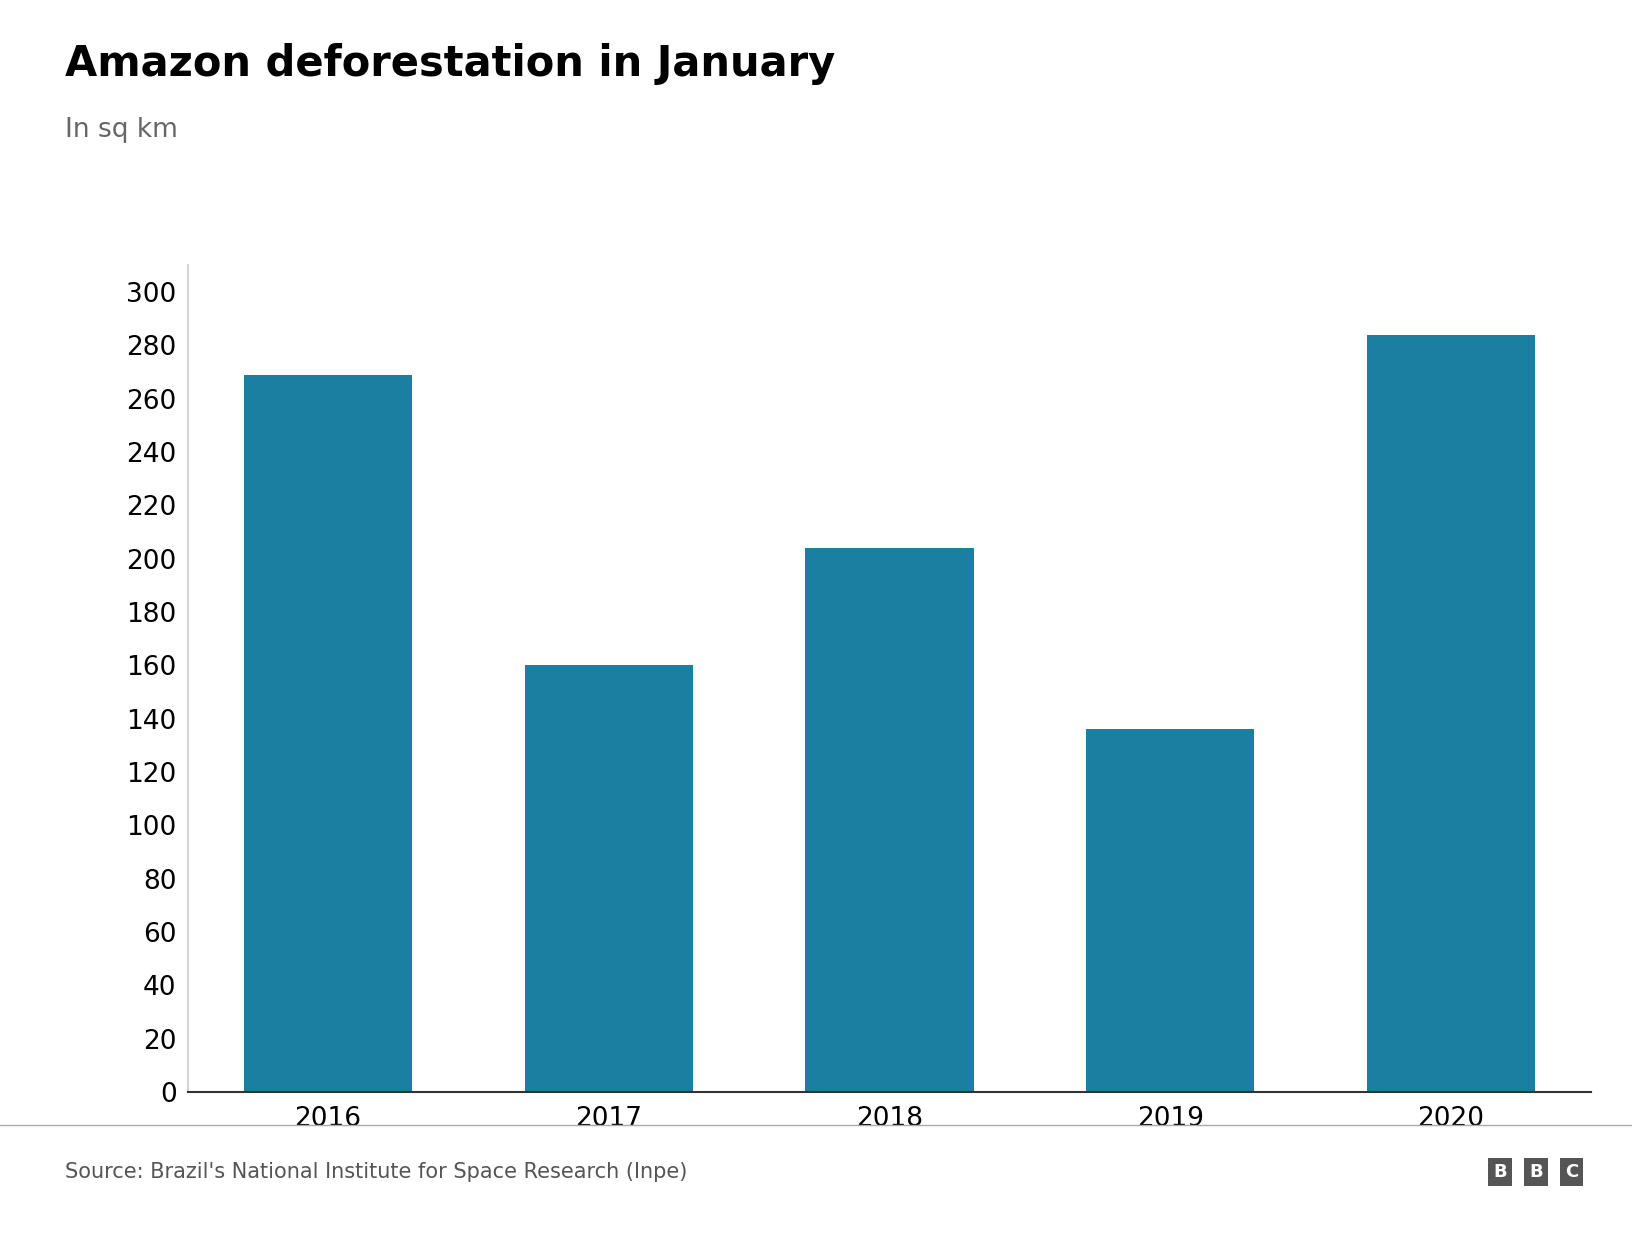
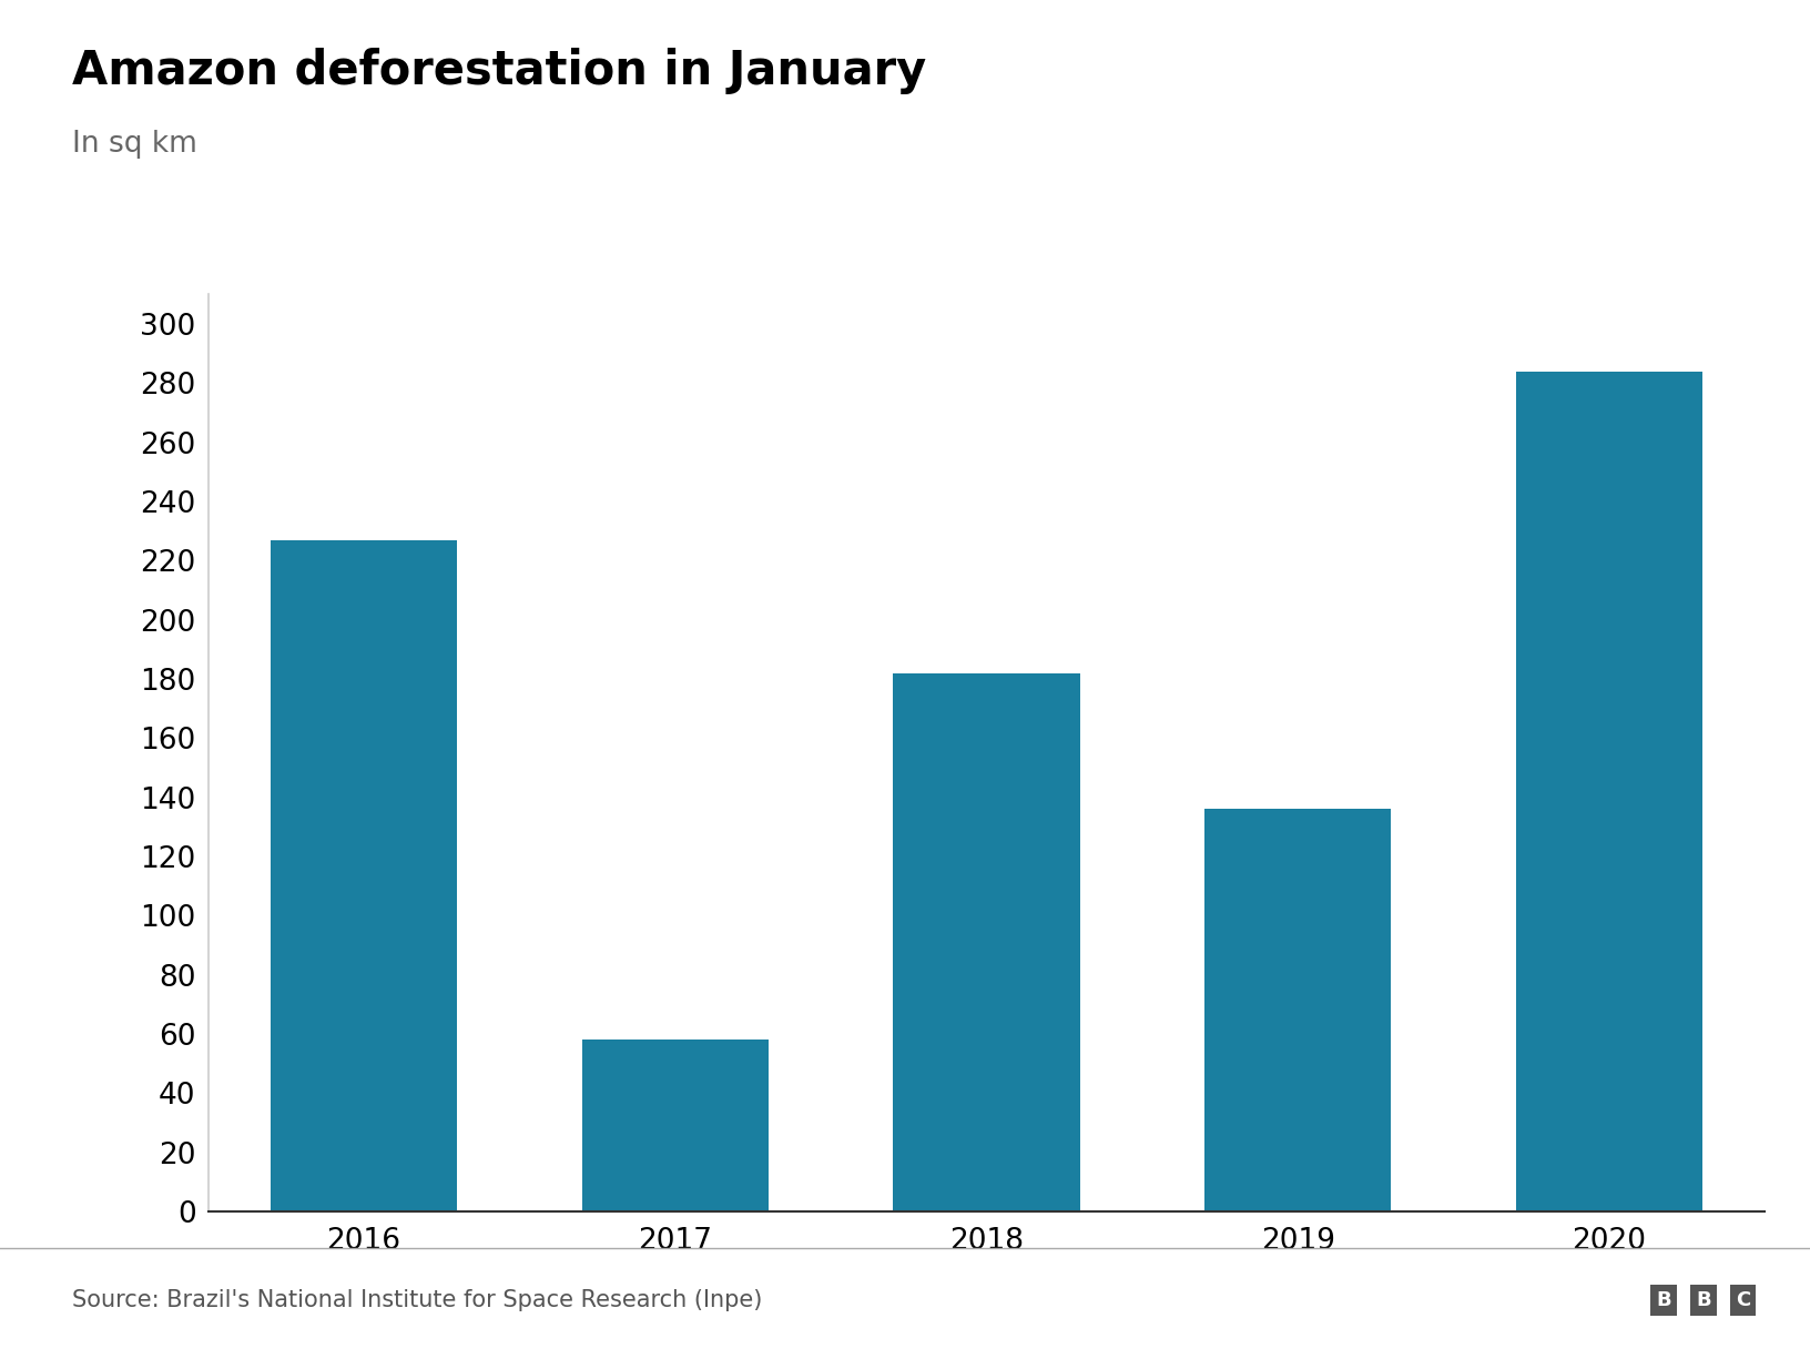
2016: 269 -> 227
2017: 160 -> 58
2018: 204 -> 182
